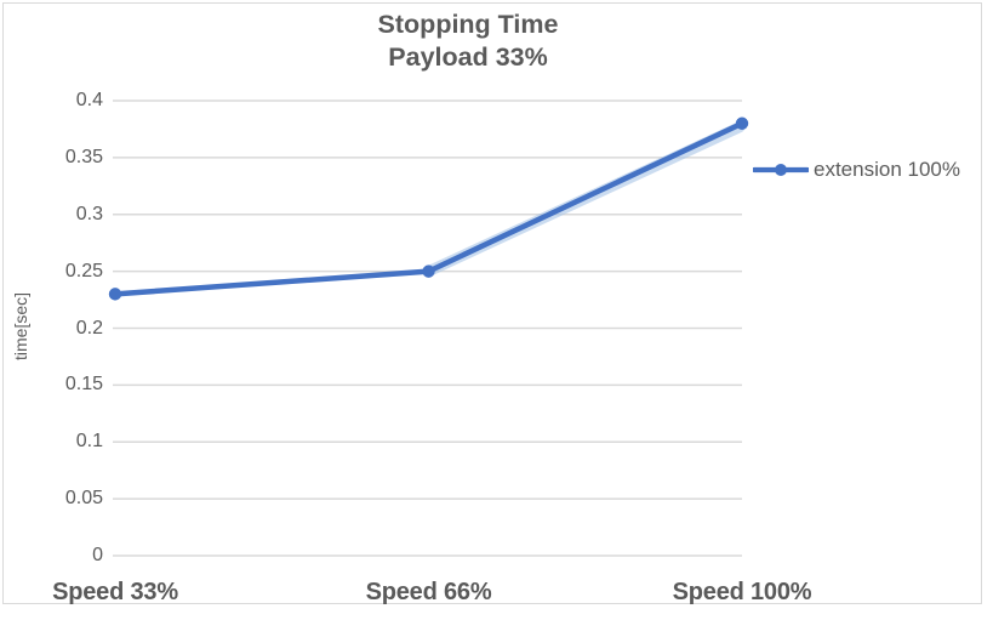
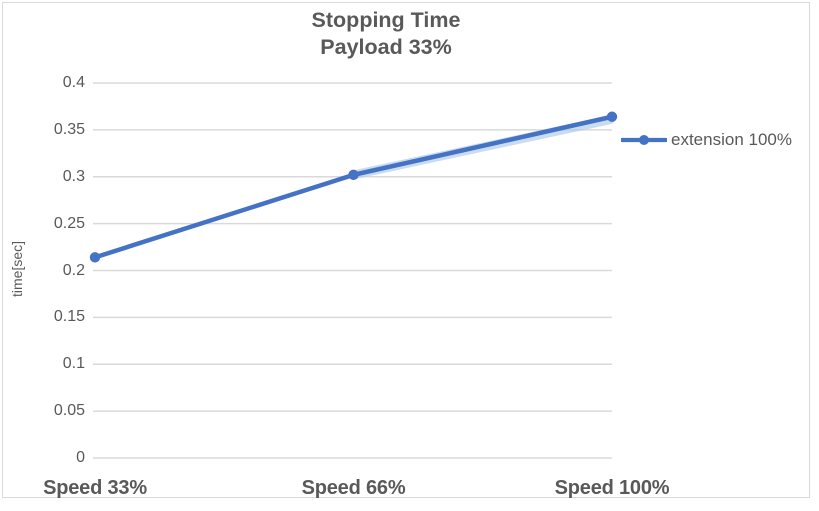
Speed 33%: 0.23 -> 0.21
Speed 66%: 0.25 -> 0.30
Speed 100%: 0.38 -> 0.36
